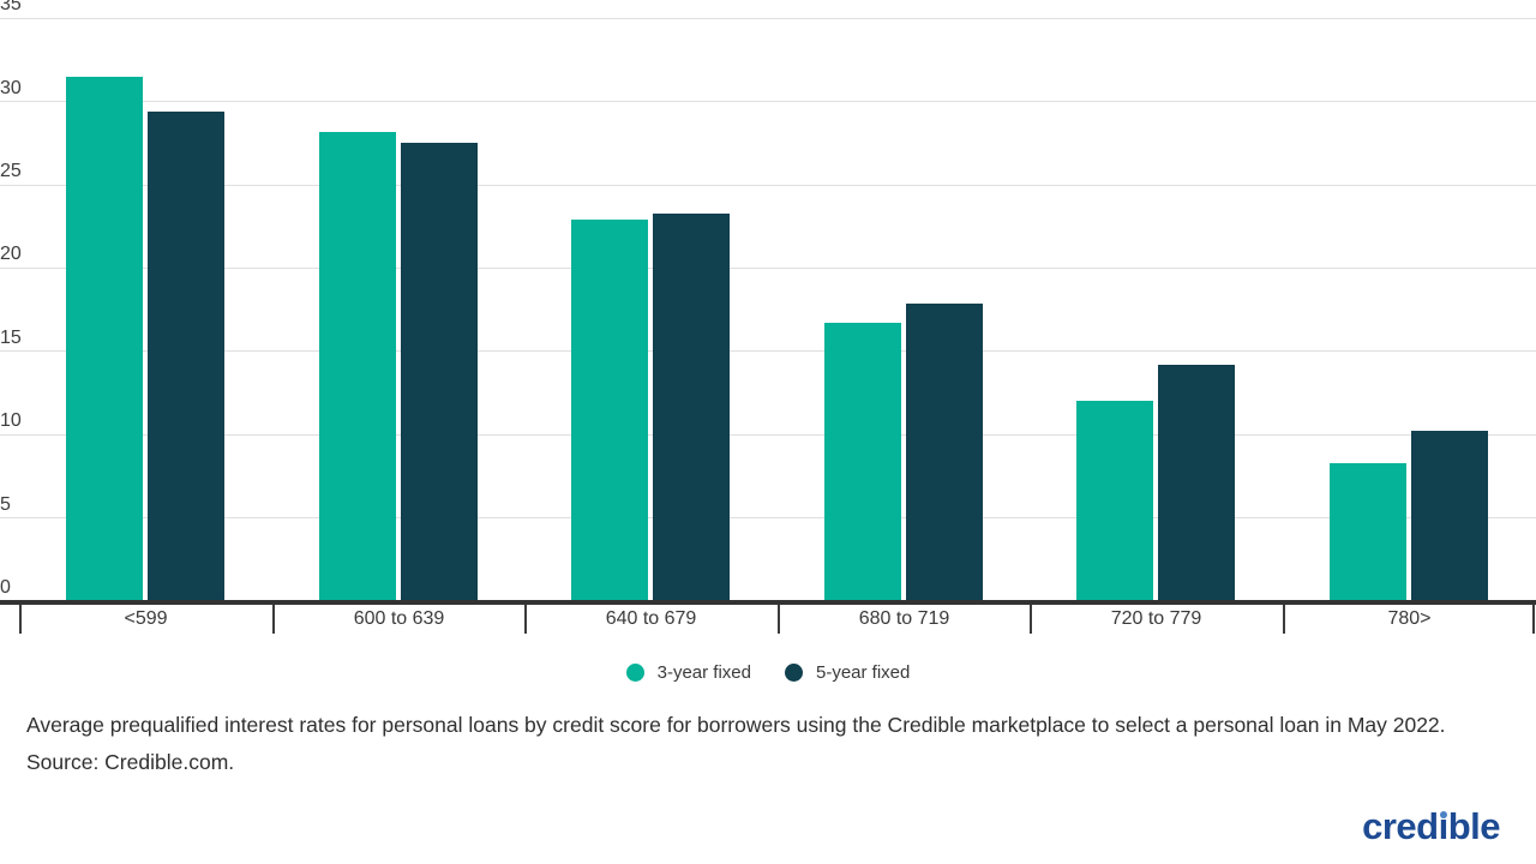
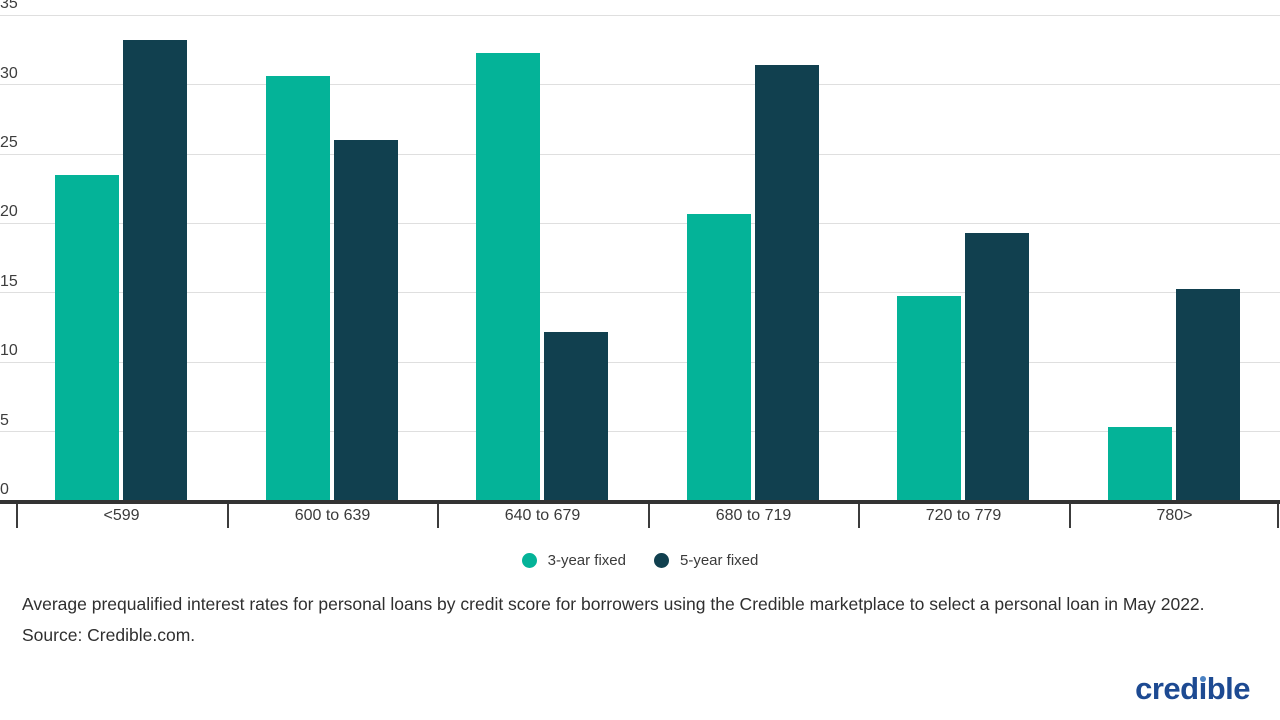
3-year fixed/<599: 31.5 -> 23.5
5-year fixed/<599: 29.4 -> 33.2
3-year fixed/600 to 639: 28.2 -> 30.6
5-year fixed/600 to 639: 27.5 -> 26.0
3-year fixed/640 to 679: 22.9 -> 32.3
5-year fixed/640 to 679: 23.3 -> 12.2
3-year fixed/680 to 719: 16.7 -> 20.7
5-year fixed/680 to 719: 17.9 -> 31.4
3-year fixed/720 to 779: 12.0 -> 14.8
5-year fixed/720 to 779: 14.2 -> 19.3
3-year fixed/780>: 8.3 -> 5.3
5-year fixed/780>: 10.2 -> 15.3
